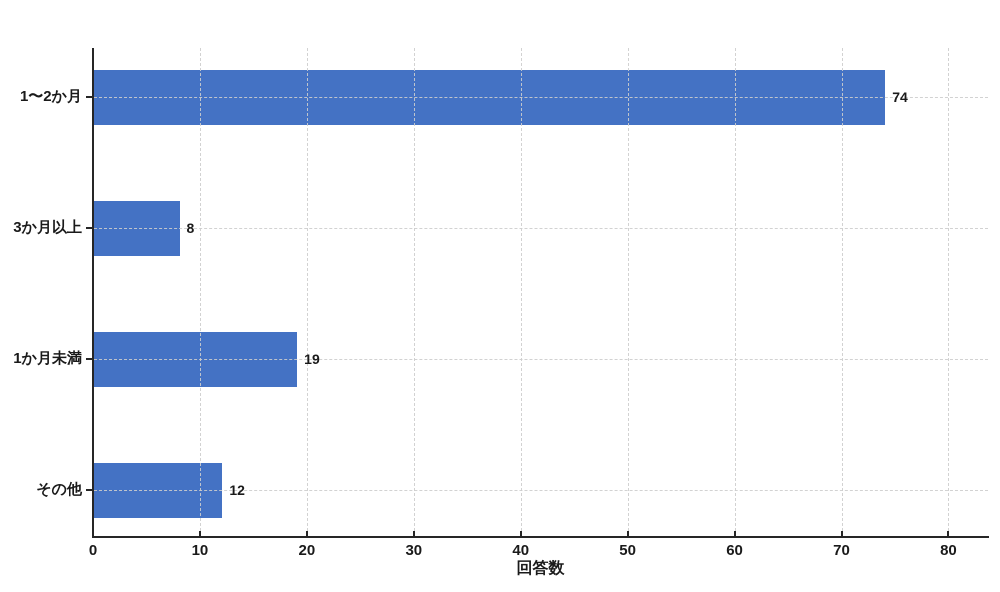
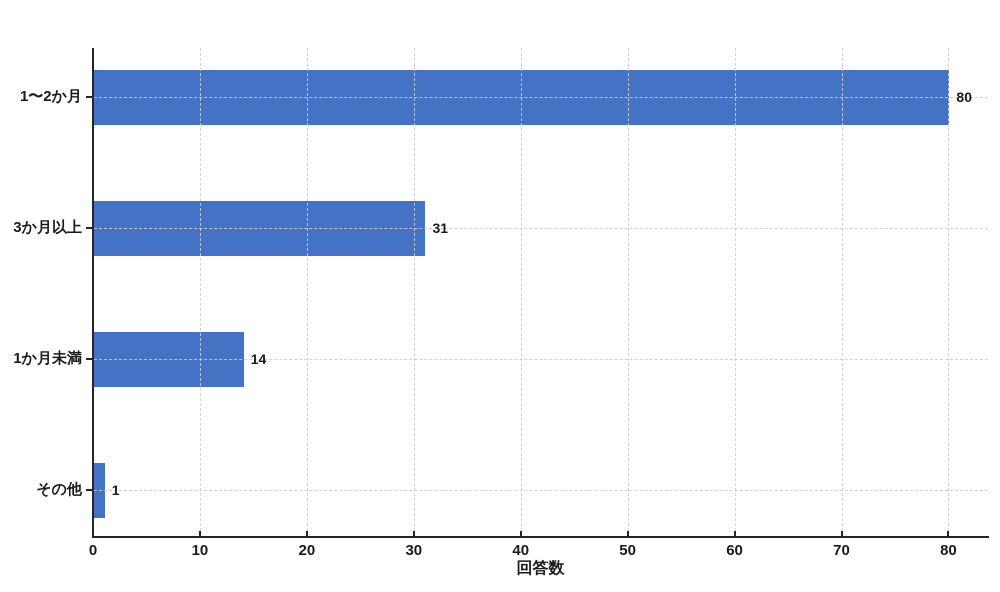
1〜2か月: 74 -> 80
3か月以上: 8 -> 31
1か月未満: 19 -> 14
その他: 12 -> 1
